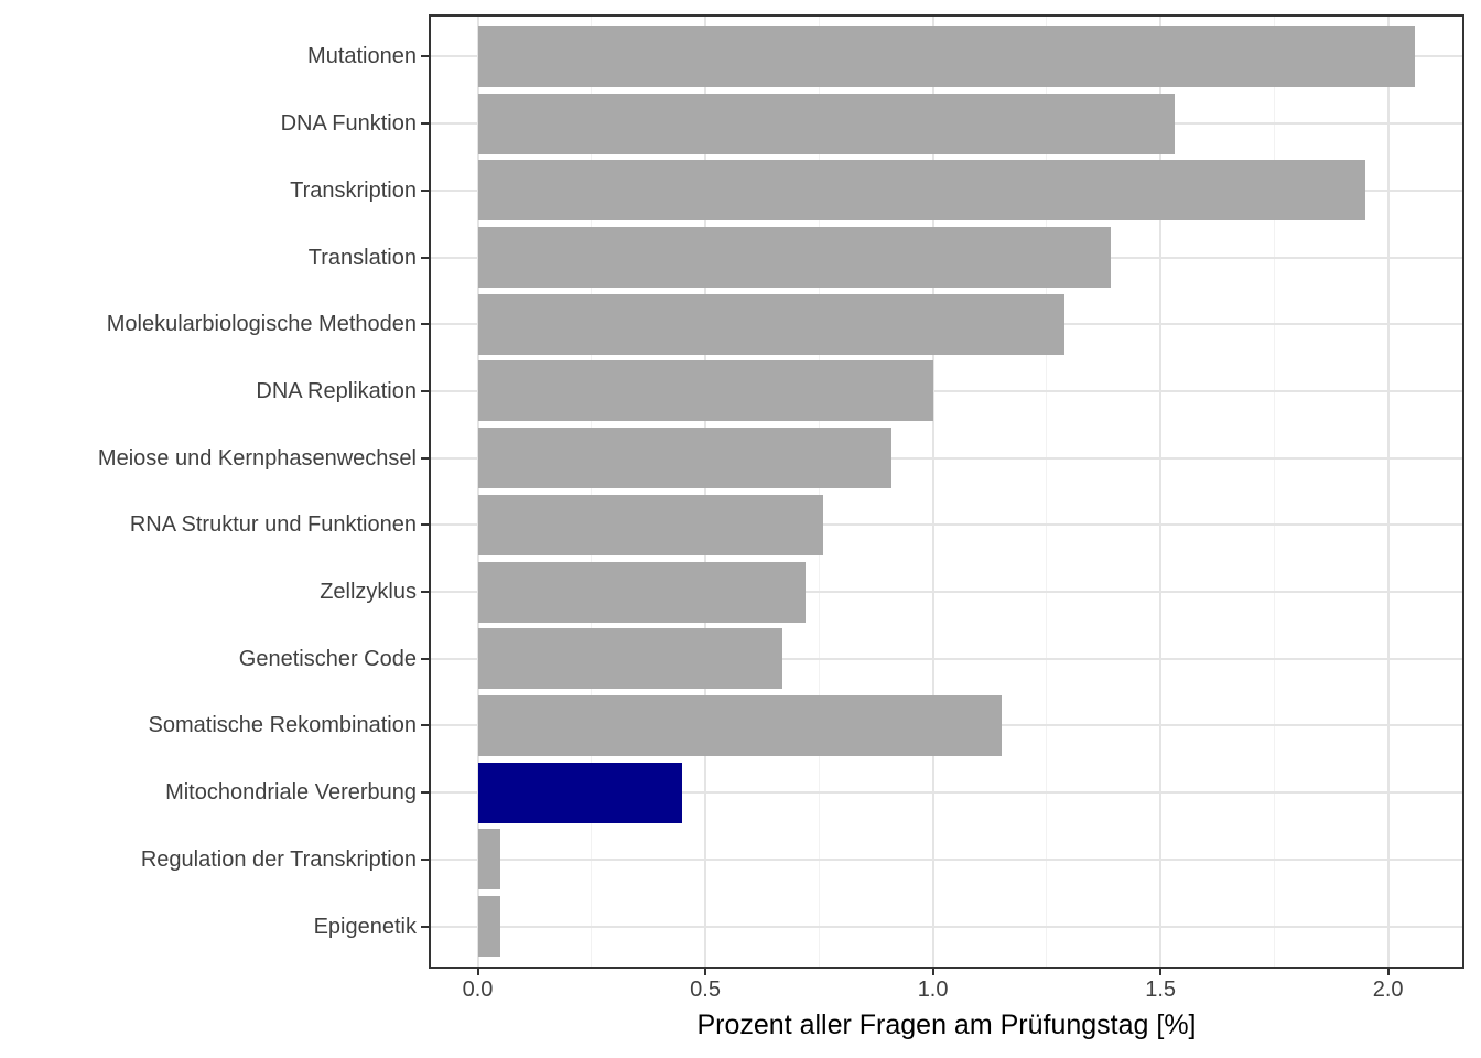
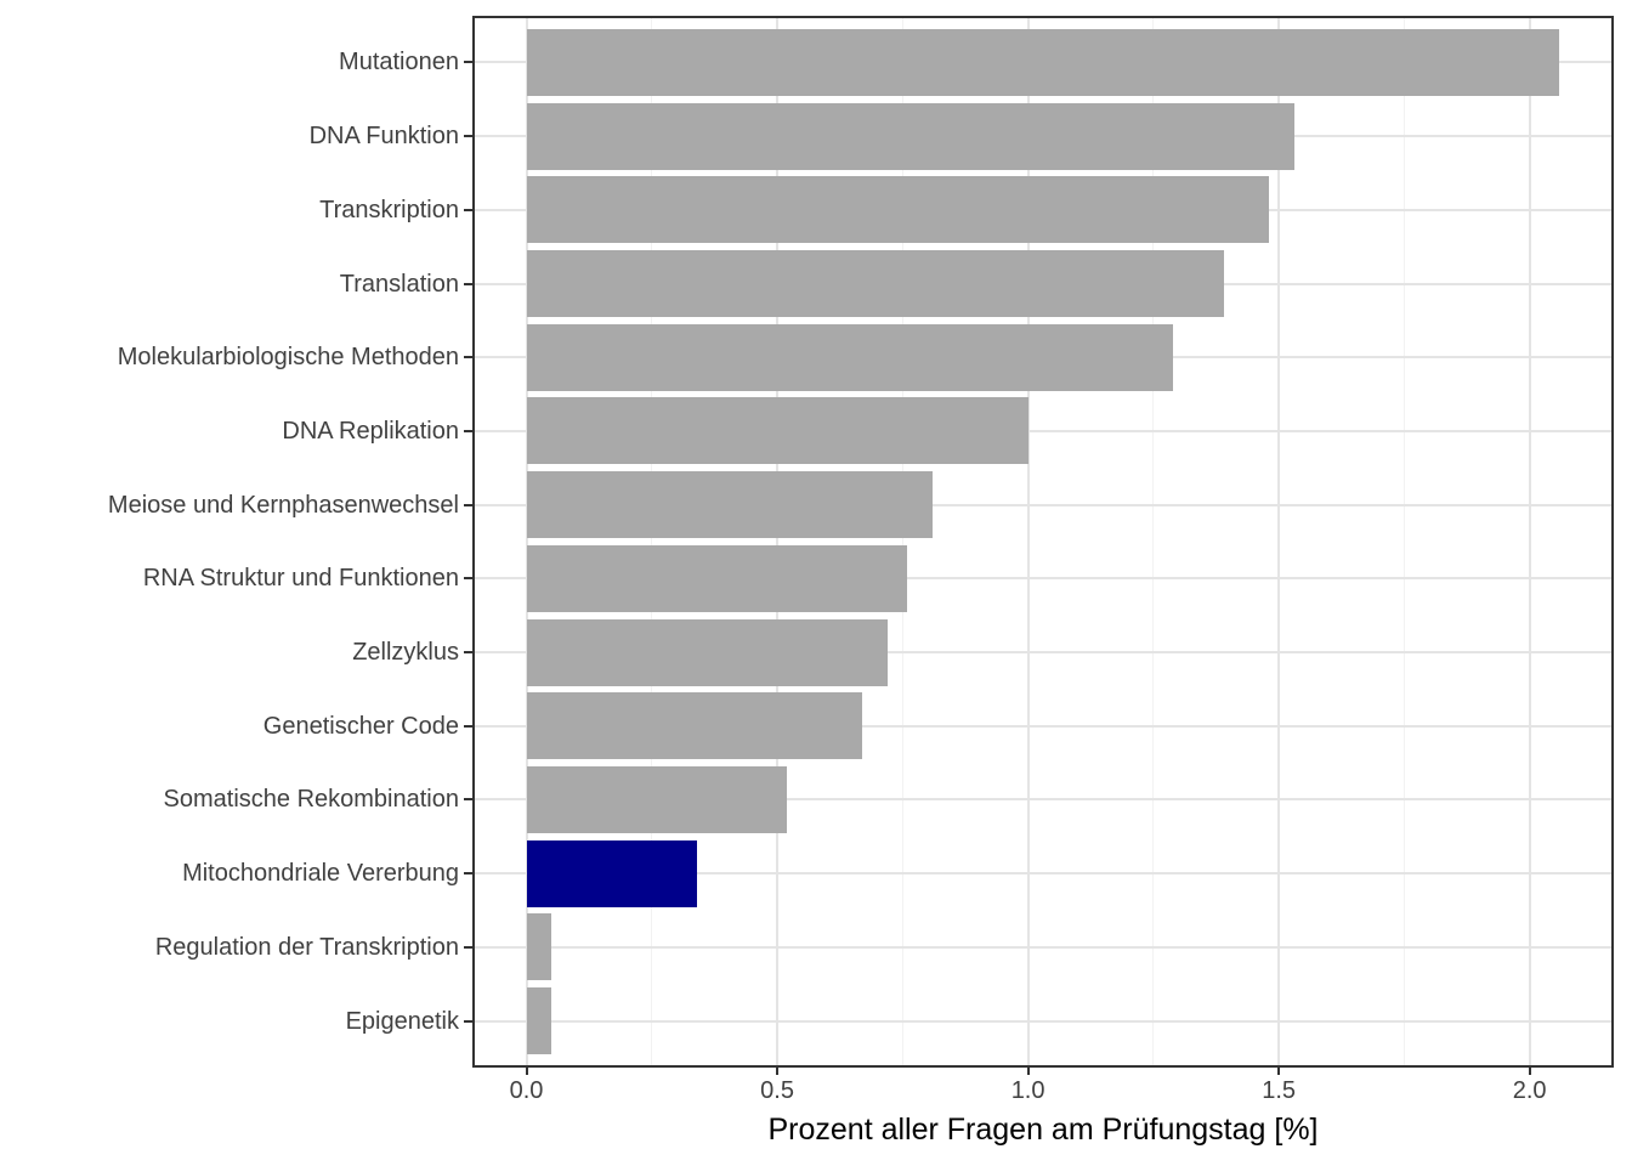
Transkription: 1.95 -> 1.48
Meiose und Kernphasenwechsel: 0.91 -> 0.81
Somatische Rekombination: 1.15 -> 0.52
Mitochondriale Vererbung: 0.45 -> 0.34
